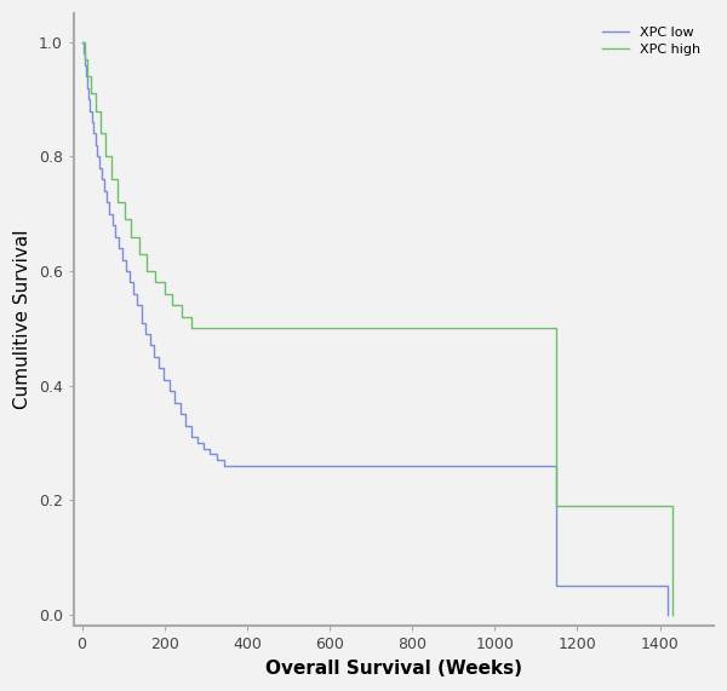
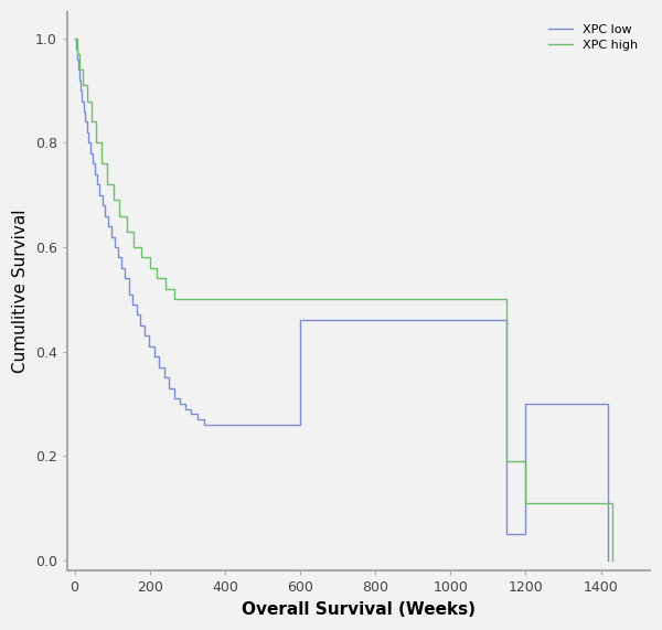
XPC low/600: 0.26 -> 0.46
XPC low/1200: 0.05 -> 0.30
XPC high/1200: 0.19 -> 0.11
